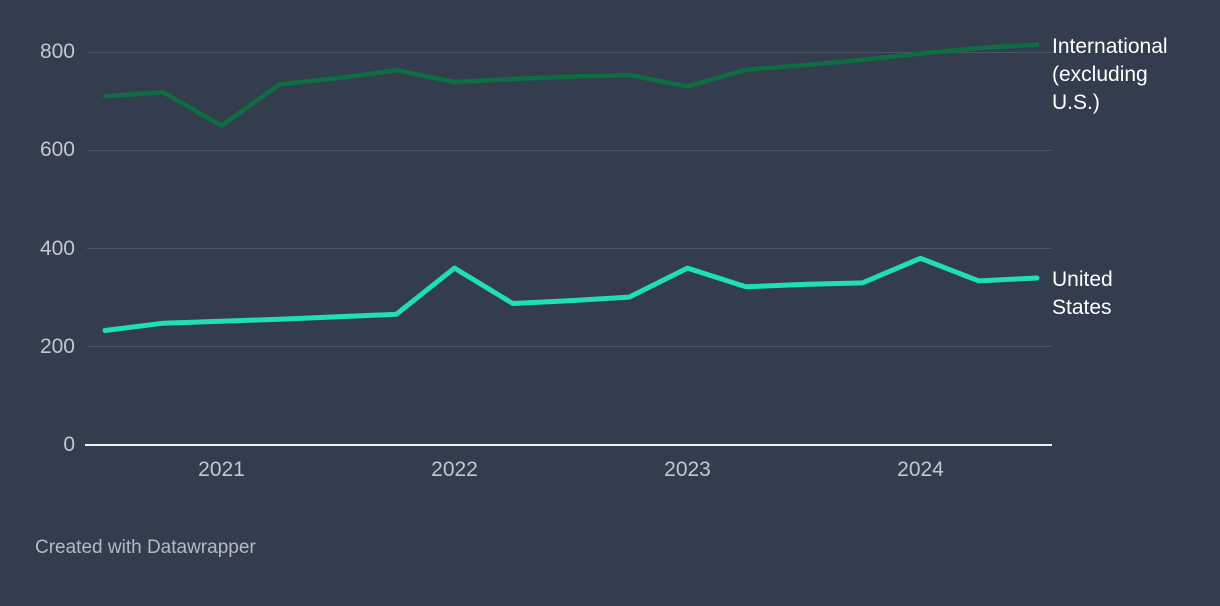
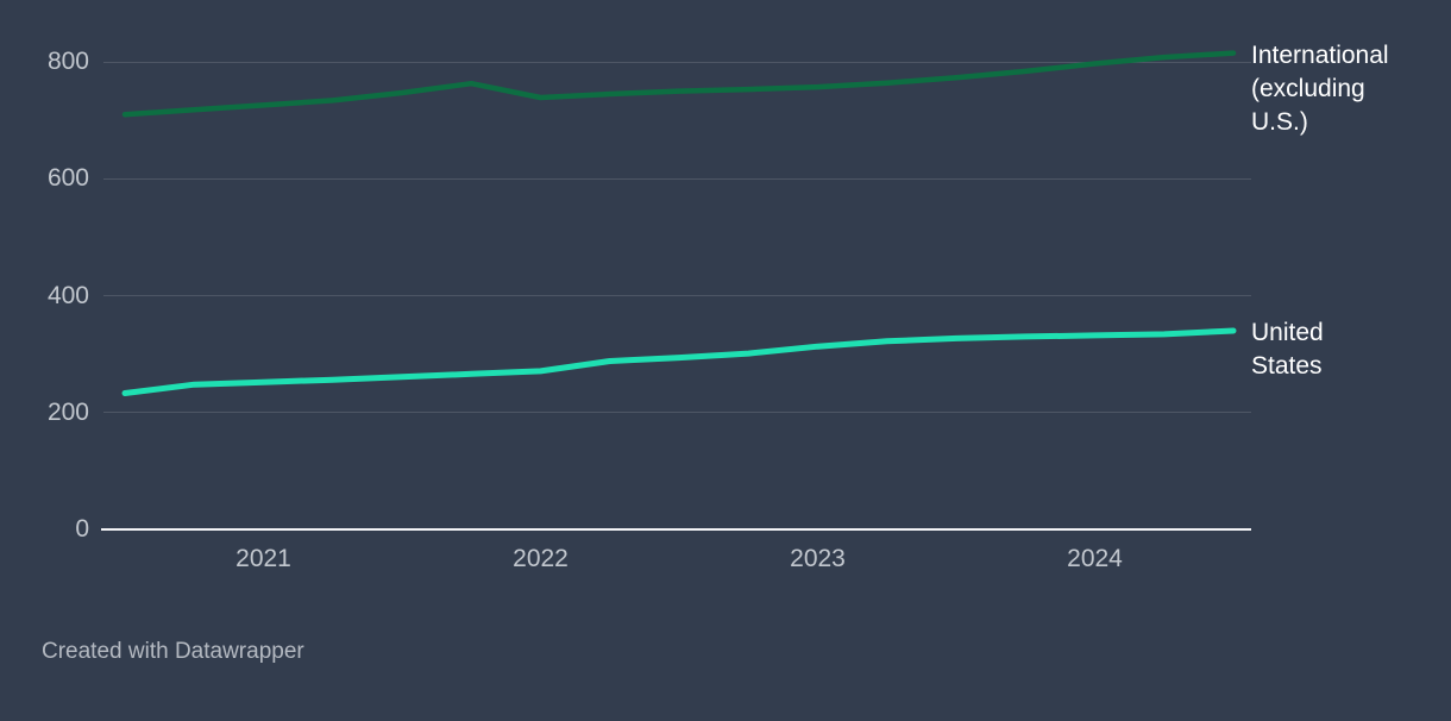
International (excluding U.S.)/2021: 650 -> 730
United States/2022: 360 -> 270
International (excluding U.S.)/2023: 730 -> 760
United States/2023: 360 -> 310
United States/2024: 380 -> 330
